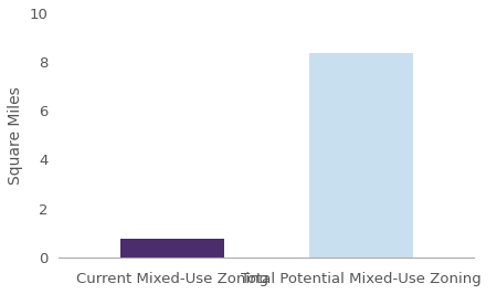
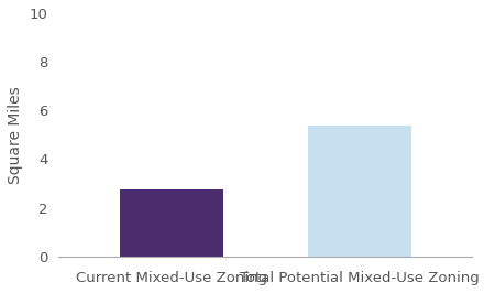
Current Mixed-Use Zoning: 0.75 -> 2.75
Total Potential Mixed-Use Zoning: 8.35 -> 5.40
